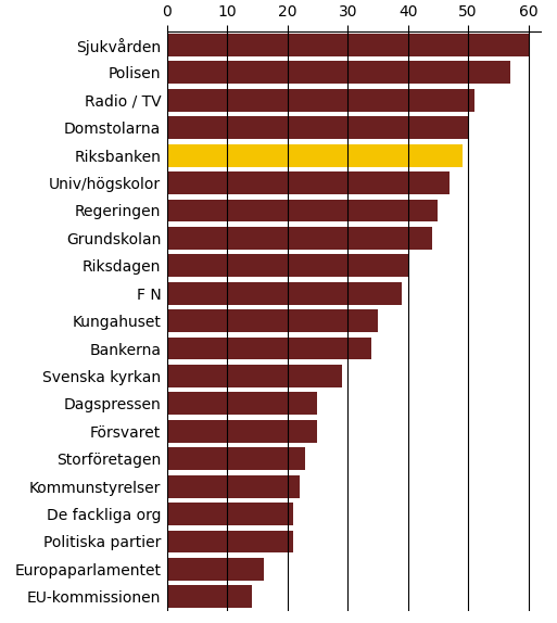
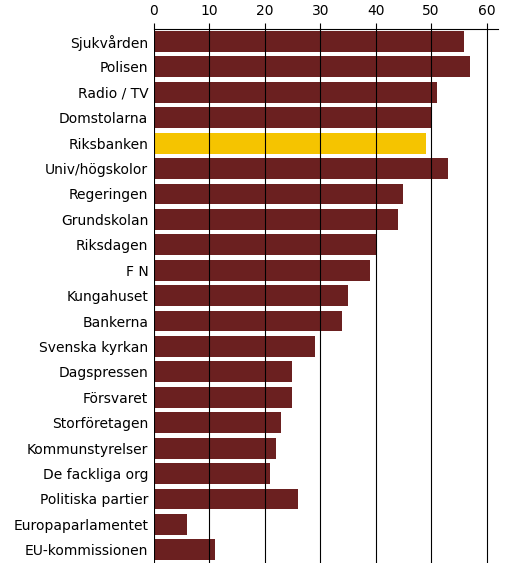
Sjukvården: 60 -> 56
Univ/högskolor: 47 -> 53
Politiska partier: 21 -> 26
Europaparlamentet: 16 -> 6
EU-kommissionen: 14 -> 11
